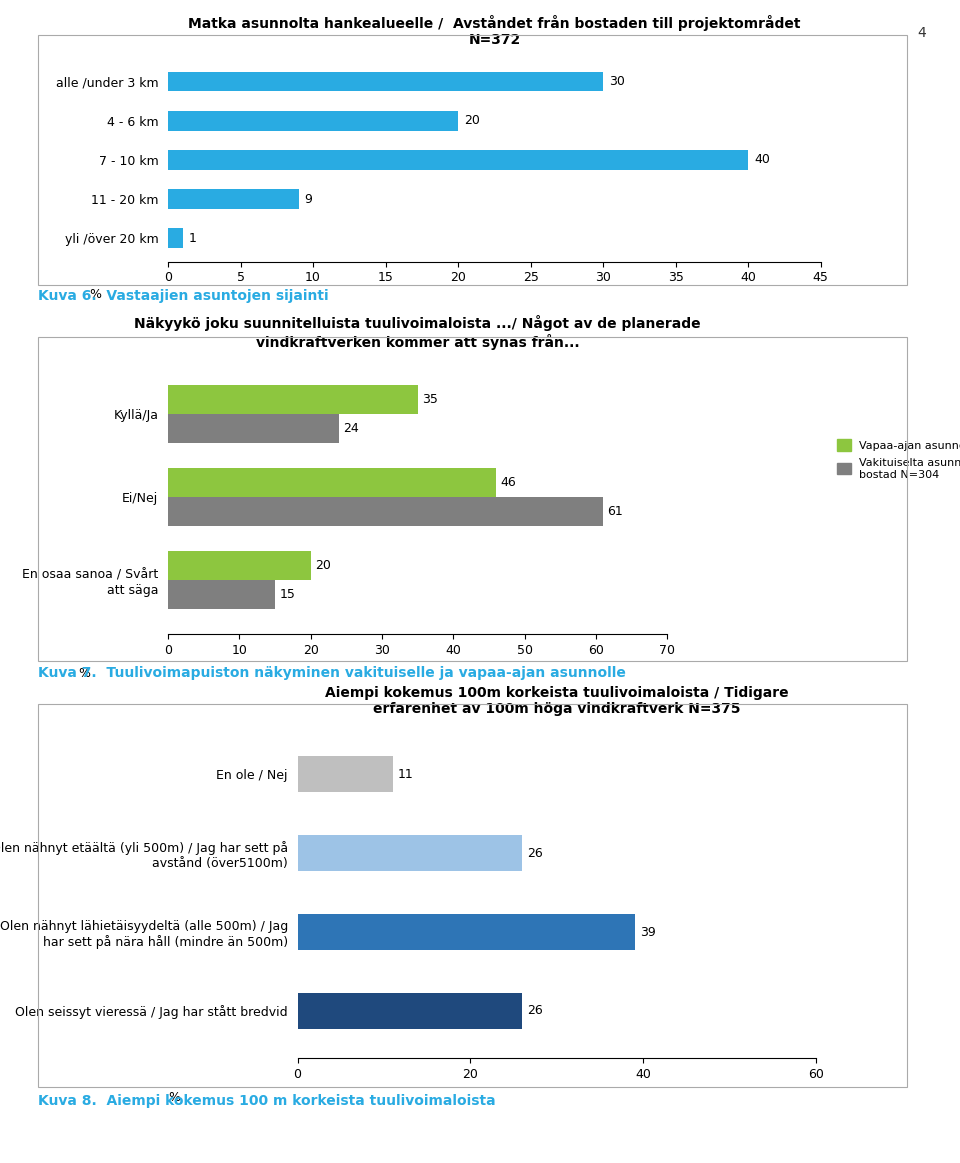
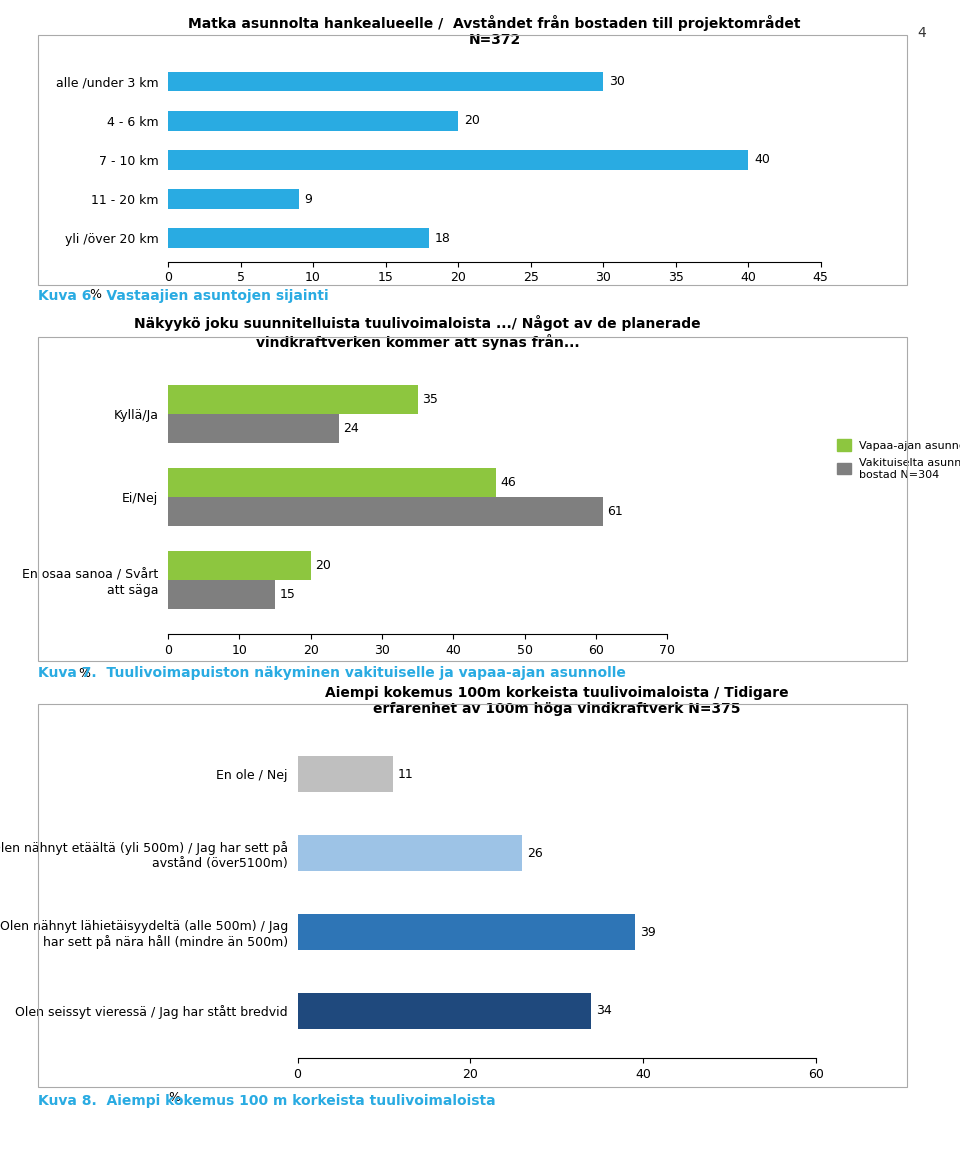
yli /över 20 km: 1 -> 18
Olen seissyt vieressä / Jag har stått bredvid: 26 -> 34
